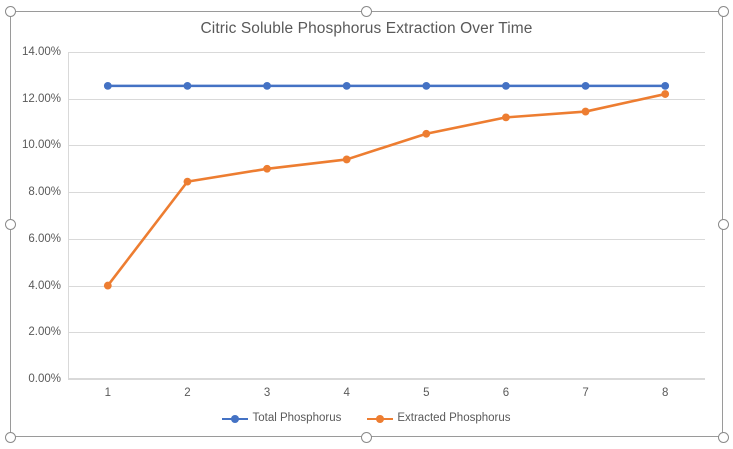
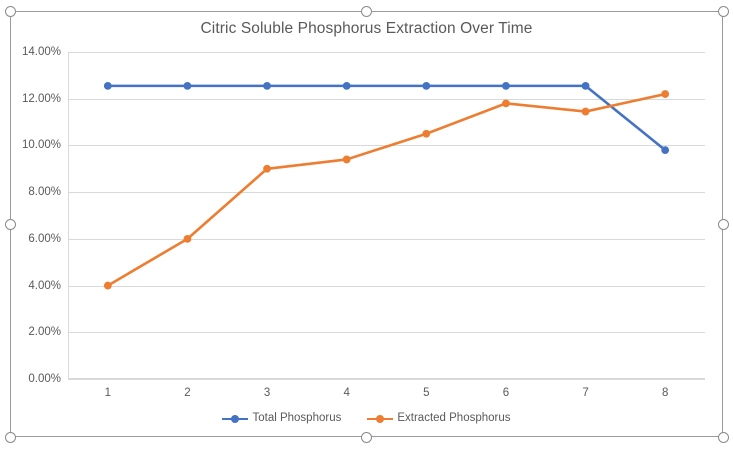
Extracted Phosphorus/2: 8.4% -> 6.0%
Extracted Phosphorus/6: 11.2% -> 11.8%
Total Phosphorus/8: 12.6% -> 9.8%
